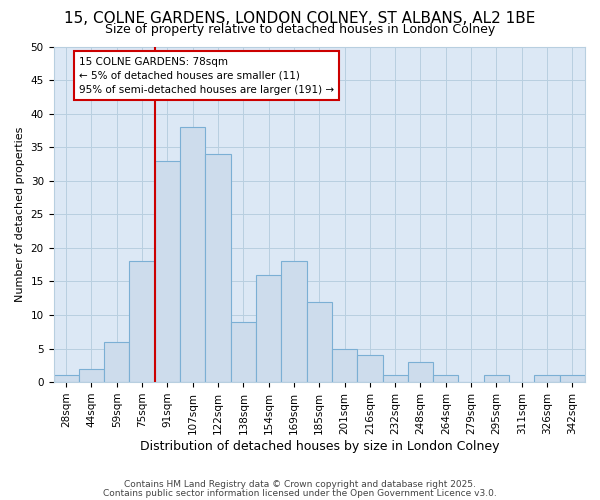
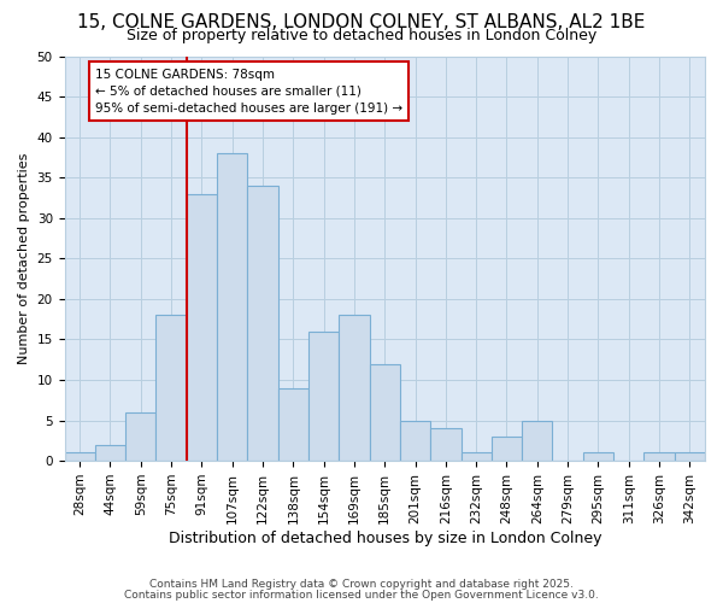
264sqm: 1 -> 5
